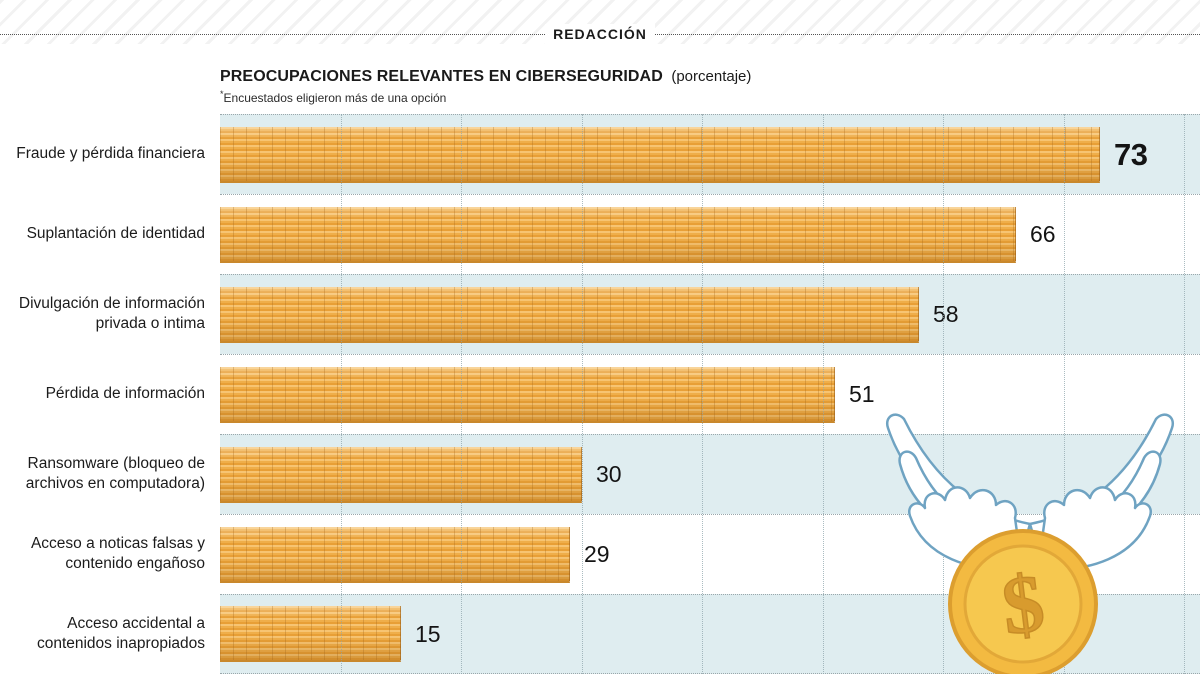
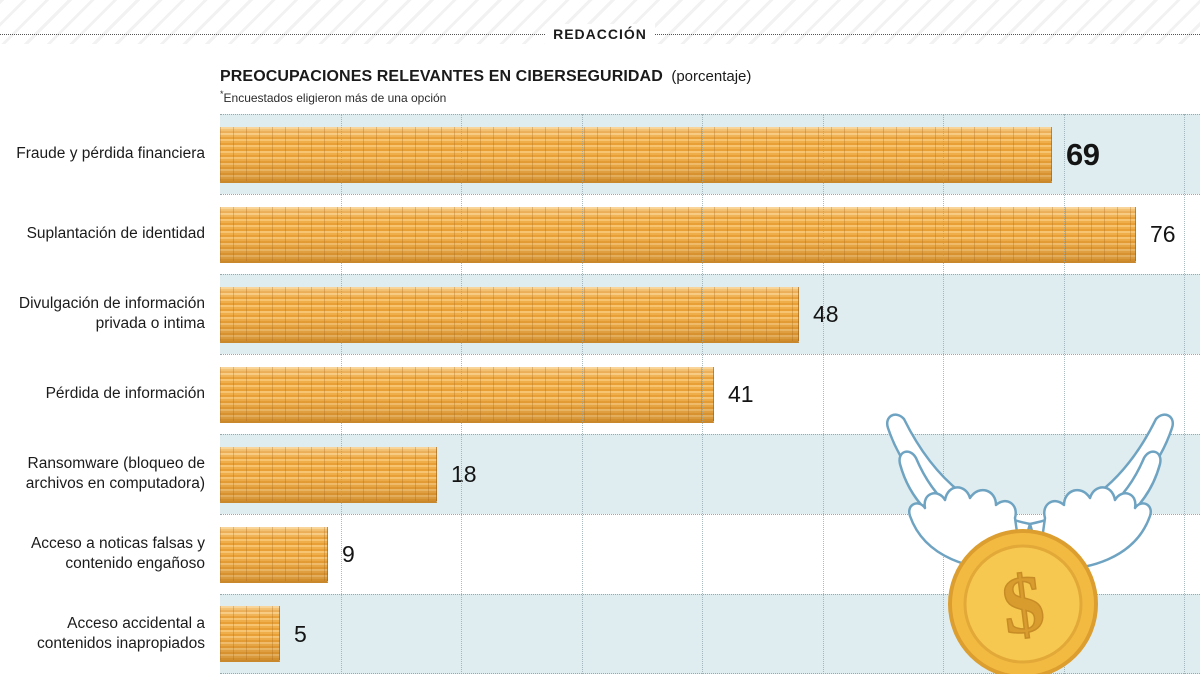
Fraude y pérdida financiera: 73 -> 69
Suplantación de identidad: 66 -> 76
Divulgación de información privada o intima: 58 -> 48
Pérdida de información: 51 -> 41
Ransomware (bloqueo de archivos en computadora): 30 -> 18
Acceso a noticas falsas y contenido engañoso: 29 -> 9
Acceso accidental a contenidos inapropiados: 15 -> 5
